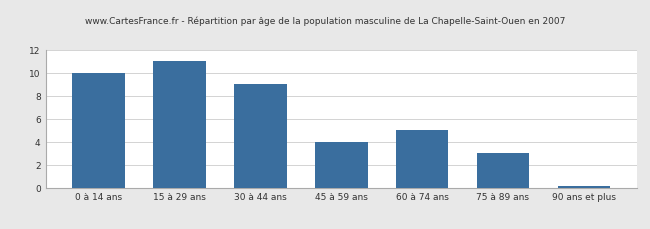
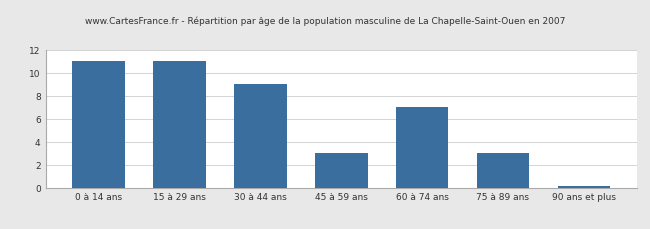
0 à 14 ans: 10.0 -> 11.0
45 à 59 ans: 4.0 -> 3.0
60 à 74 ans: 5.0 -> 7.0
